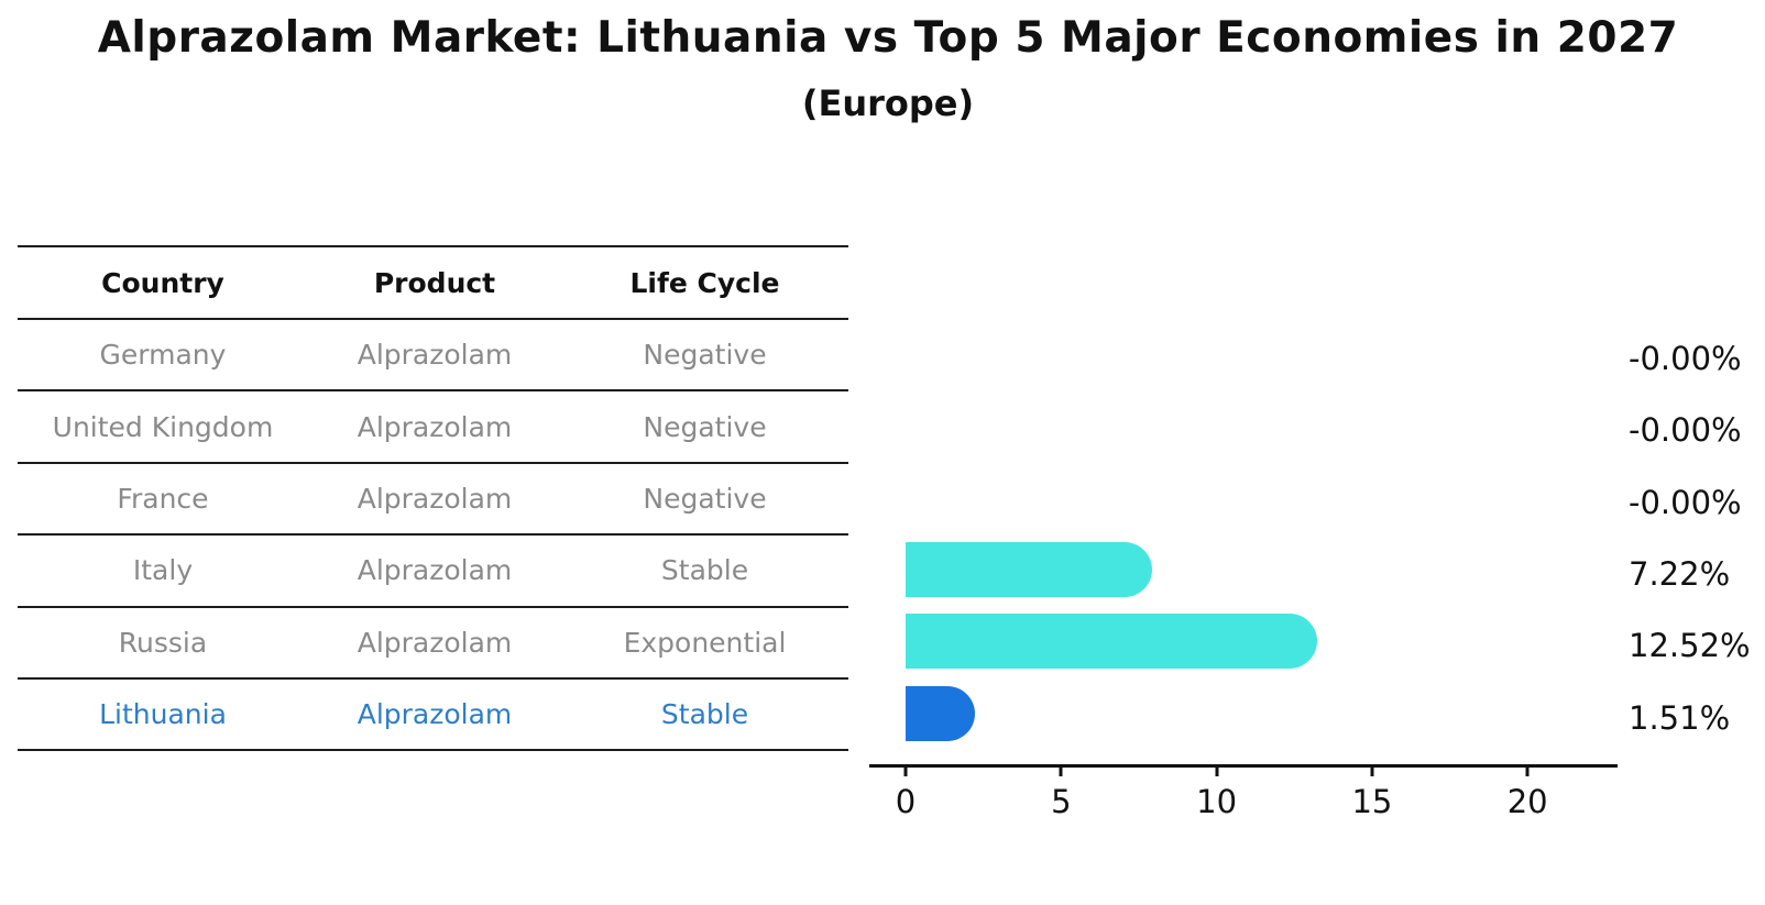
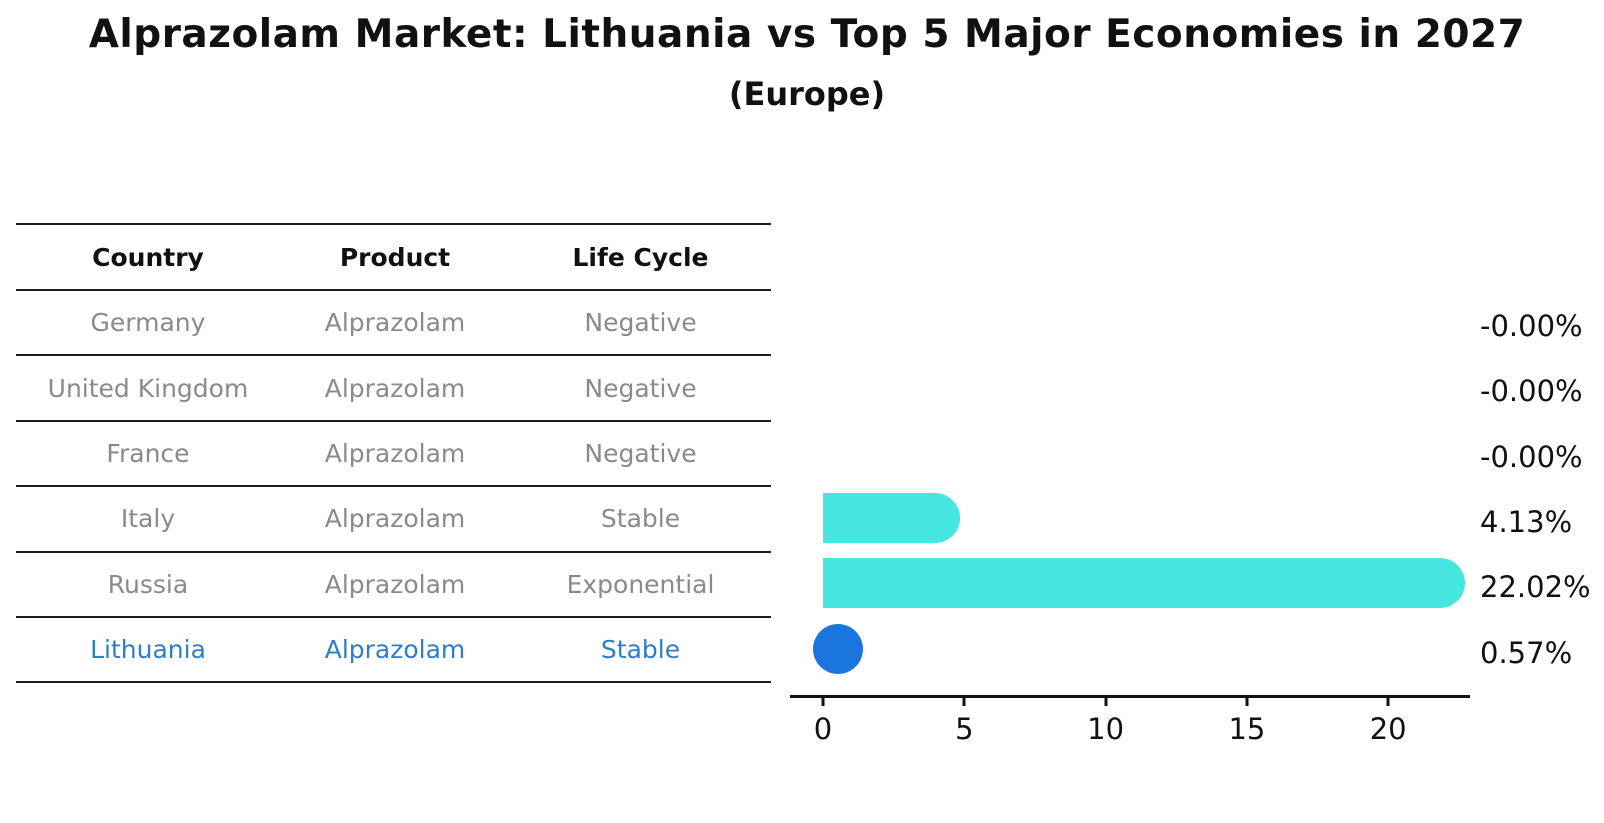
Italy: 7.22% -> 4.13%
Russia: 12.52% -> 22.02%
Lithuania: 1.51% -> 0.57%
